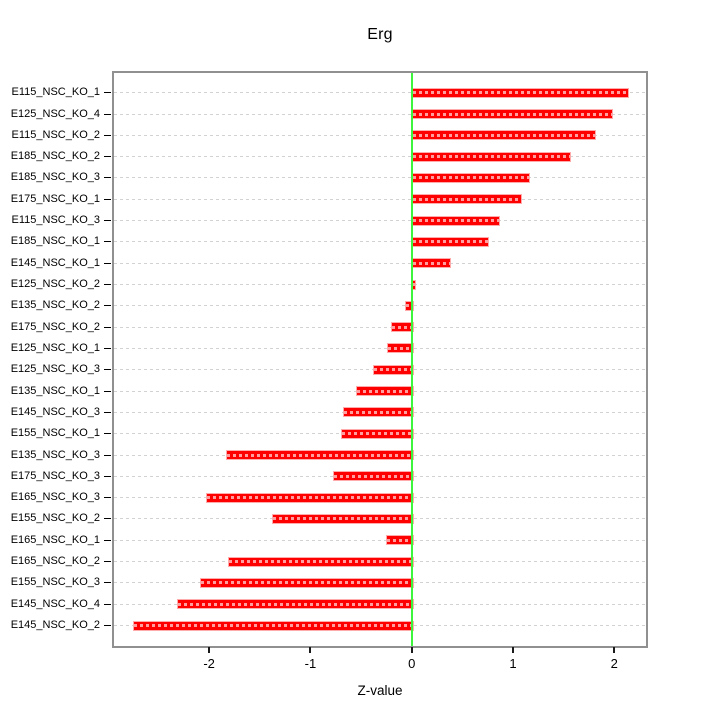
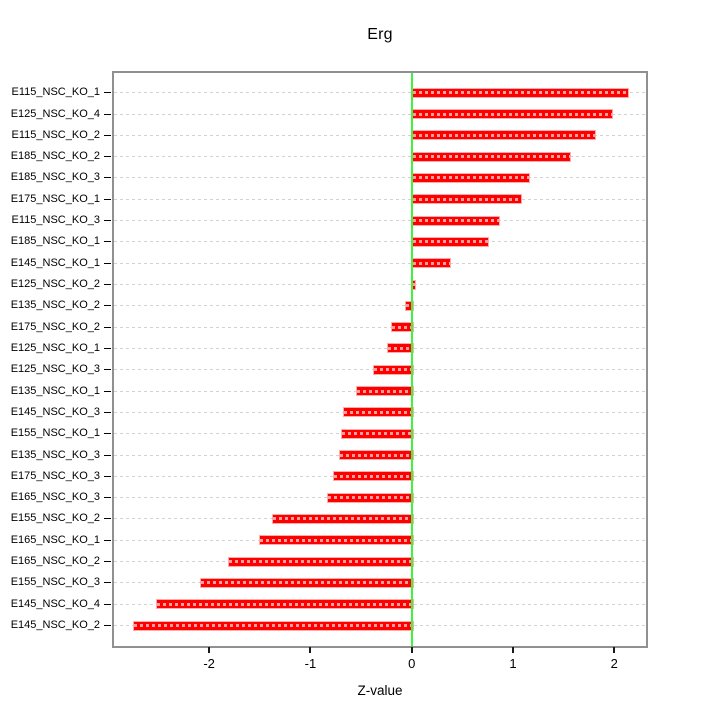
E135_NSC_KO_3: -1.83 -> -0.72
E165_NSC_KO_3: -2.03 -> -0.84
E165_NSC_KO_1: -0.25 -> -1.51
E145_NSC_KO_4: -2.32 -> -2.52
